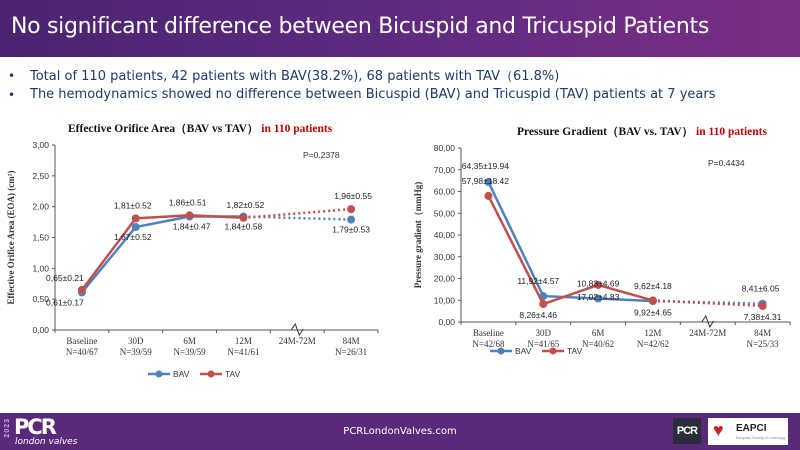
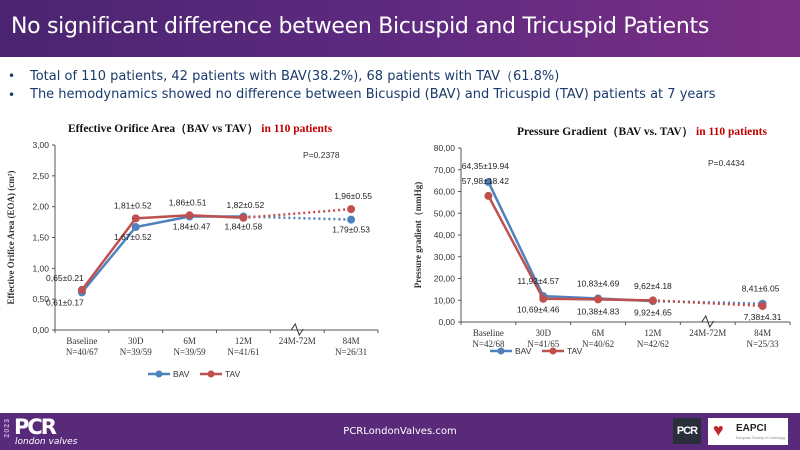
Pressure Gradient（BAV vs. TAV）/TAV/30D: 8,26 -> 10,69
Pressure Gradient（BAV vs. TAV）/TAV/6M: 17,02 -> 10,38
